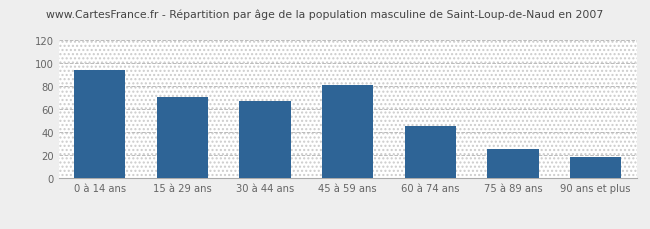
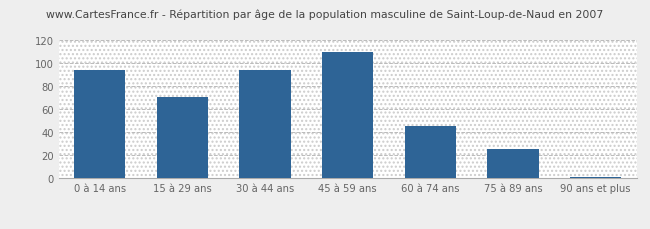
30 à 44 ans: 67 -> 94
45 à 59 ans: 81 -> 110
90 ans et plus: 19 -> 1
